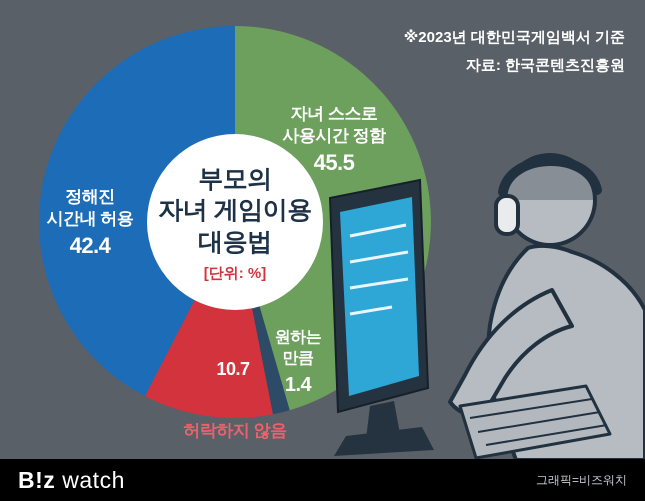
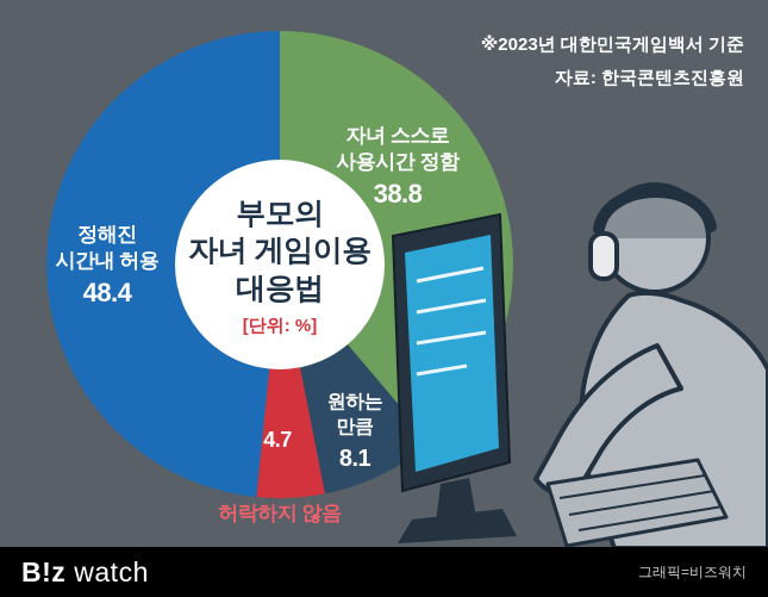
자녀 스스로 사용시간 정함: 45.5 -> 38.8
원하는 만큼: 1.4 -> 8.1
허락하지 않음: 10.7 -> 4.7
정해진 시간내 허용: 42.4 -> 48.4
